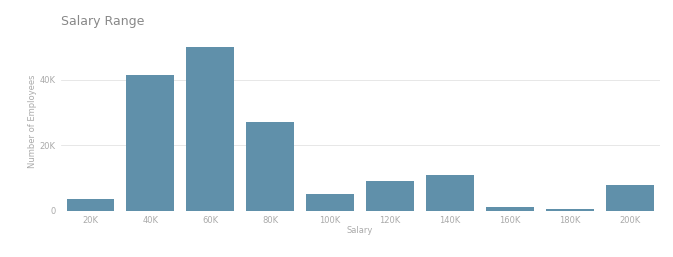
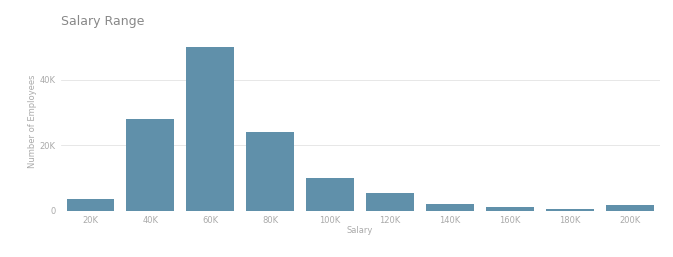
40K: 41.5K -> 28.0K
80K: 27.0K -> 24.0K
100K: 5.0K -> 10.0K
120K: 9.0K -> 5.5K
140K: 11.0K -> 2.0K
200K: 8.0K -> 1.8K
